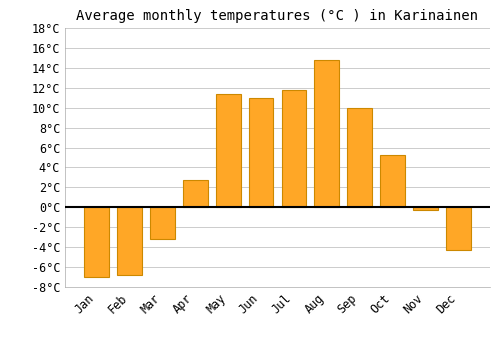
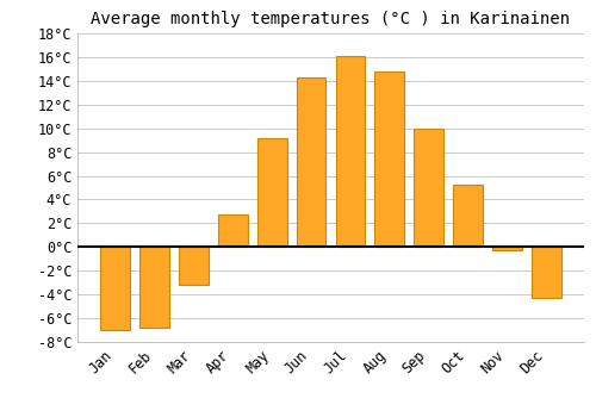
May: 11.4°C -> 9.2°C
Jun: 11.0°C -> 14.3°C
Jul: 11.8°C -> 16.1°C
